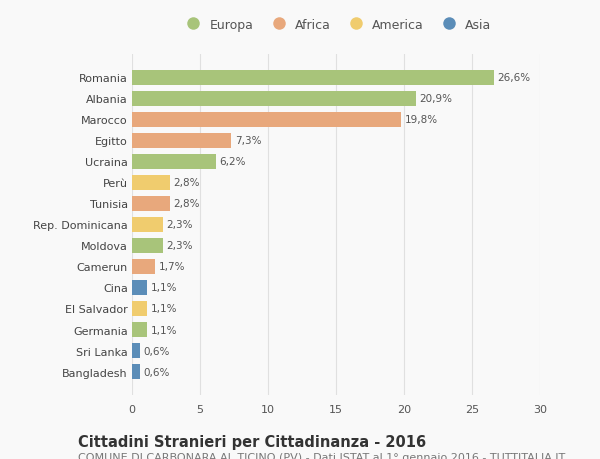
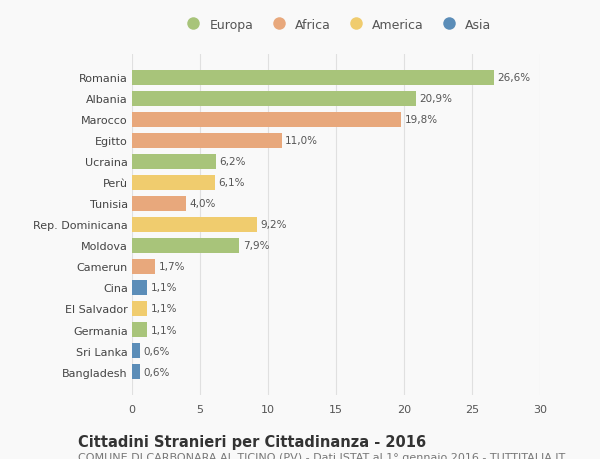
Egitto: 7,3% -> 11,0%
Perù: 2,8% -> 6,1%
Tunisia: 2,8% -> 4,0%
Rep. Dominicana: 2,3% -> 9,2%
Moldova: 2,3% -> 7,9%
